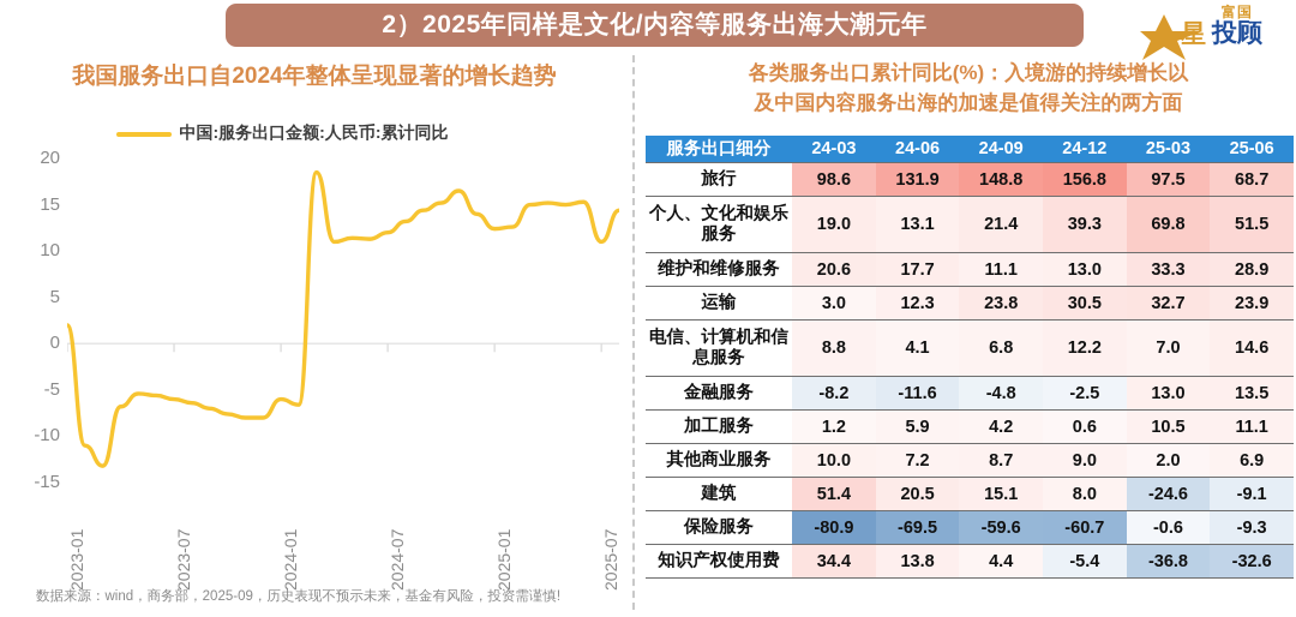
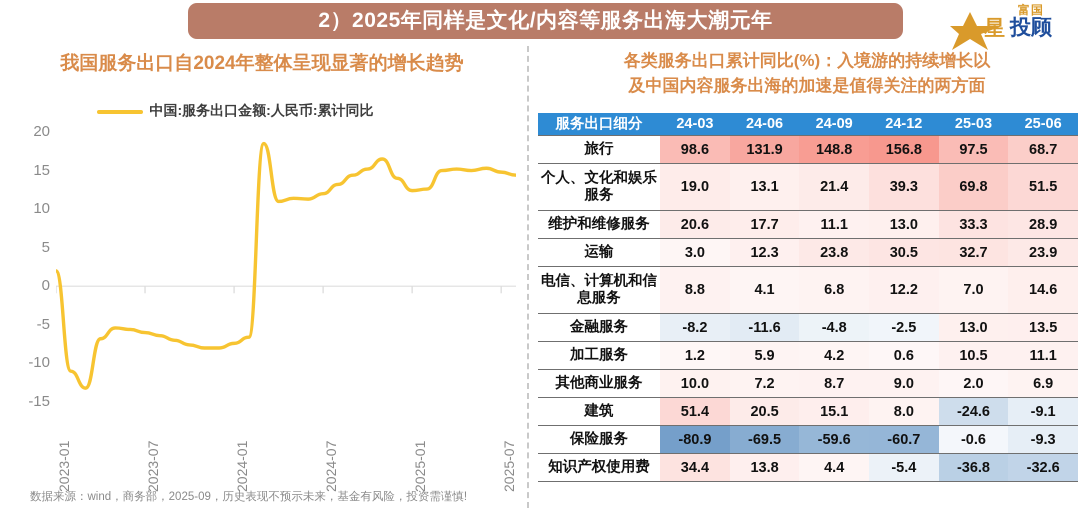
2024-01: -6 -> -7
2025-07: 11 -> 15
